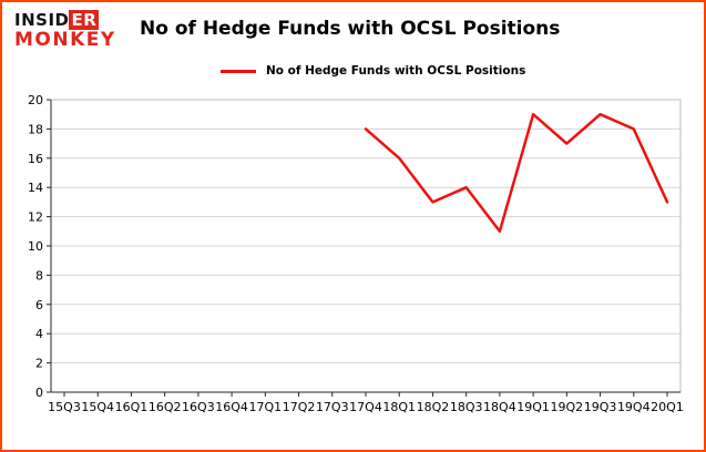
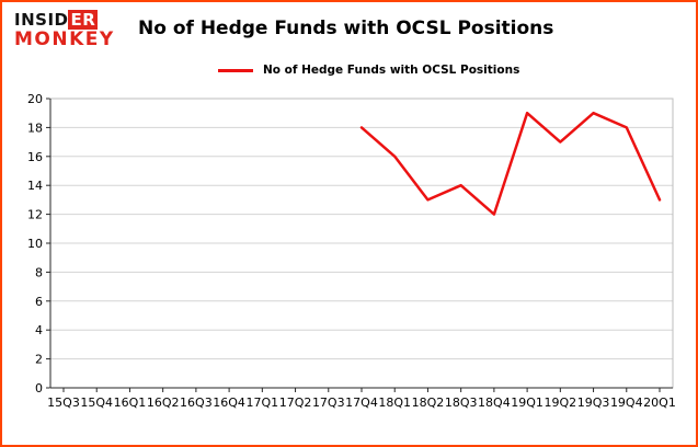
18Q4: 11 -> 12
